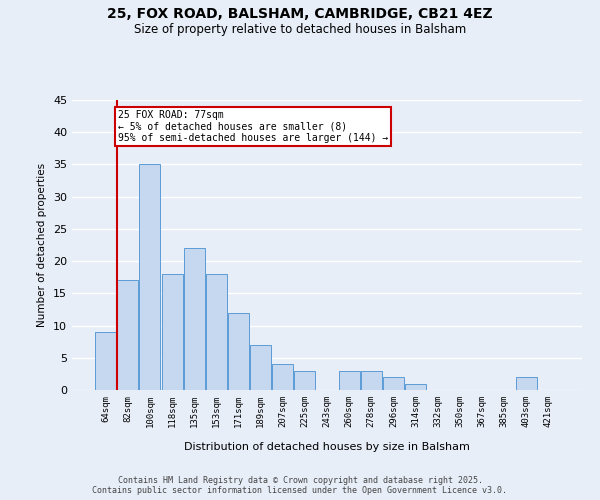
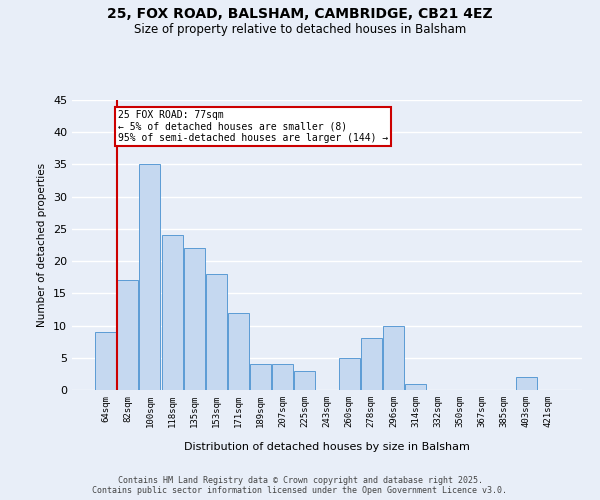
118sqm: 18 -> 24
189sqm: 7 -> 4
260sqm: 3 -> 5
278sqm: 3 -> 8
296sqm: 2 -> 10
